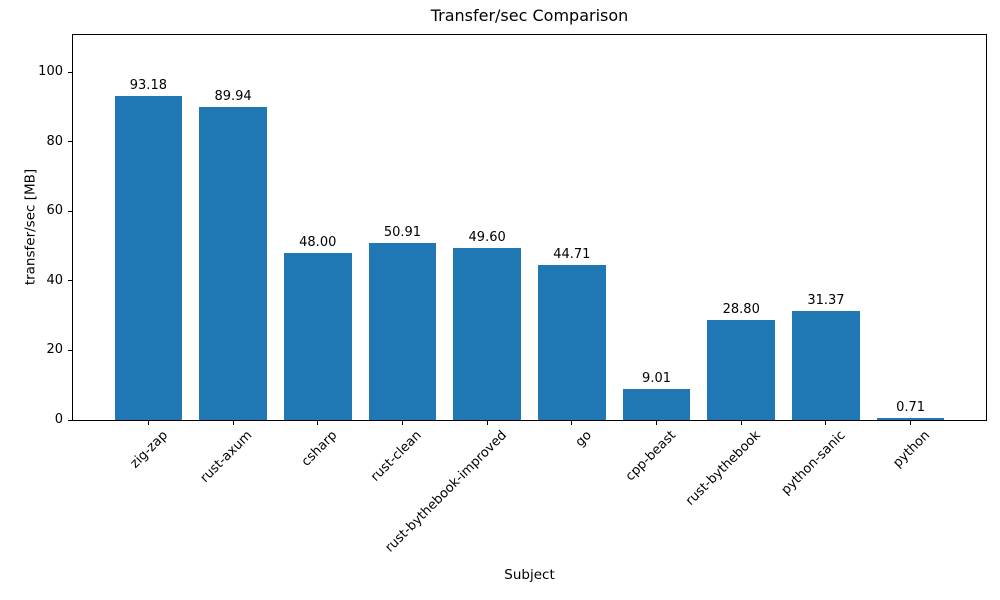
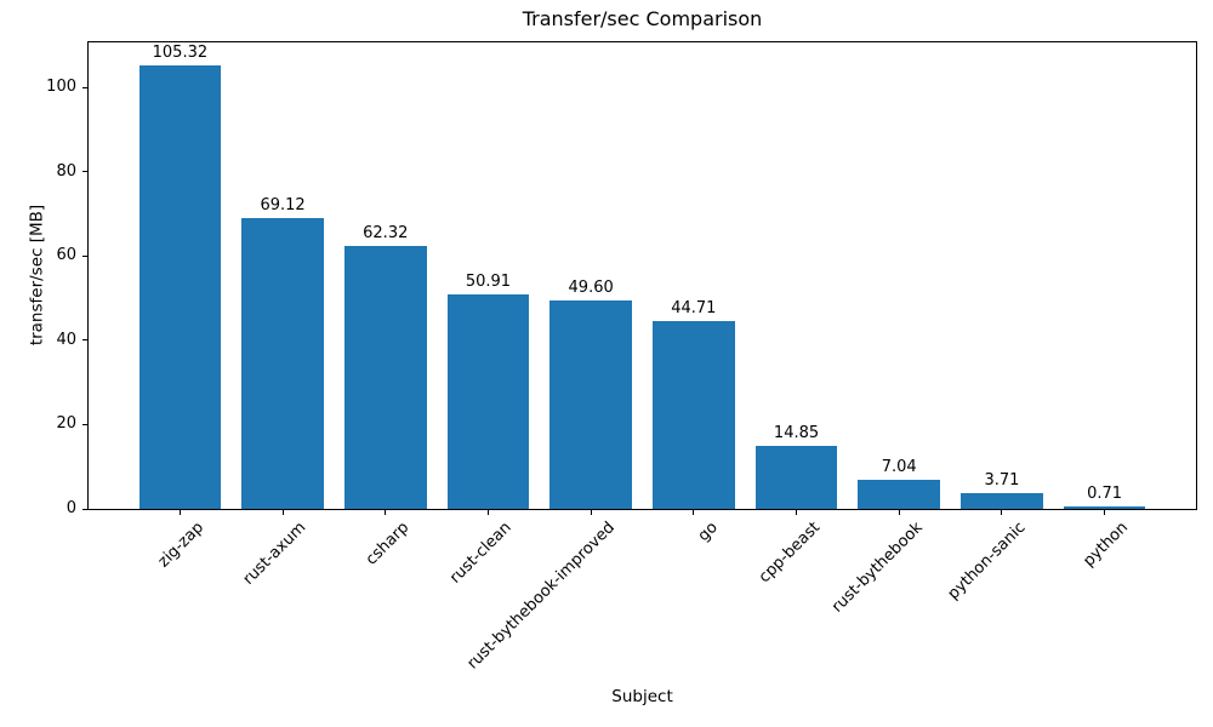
zig-zap: 93.18 -> 105.32
rust-axum: 89.94 -> 69.12
csharp: 48.00 -> 62.32
cpp-beast: 9.01 -> 14.85
rust-bythebook: 28.80 -> 7.04
python-sanic: 31.37 -> 3.71
